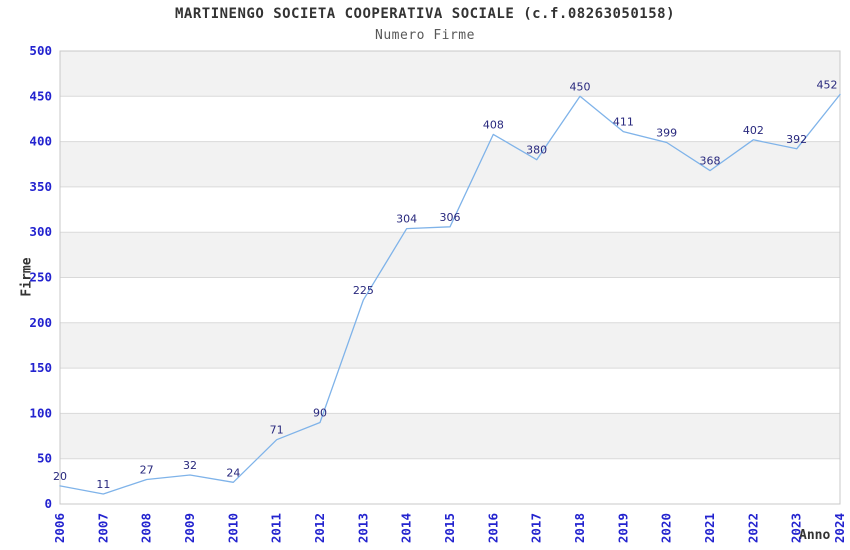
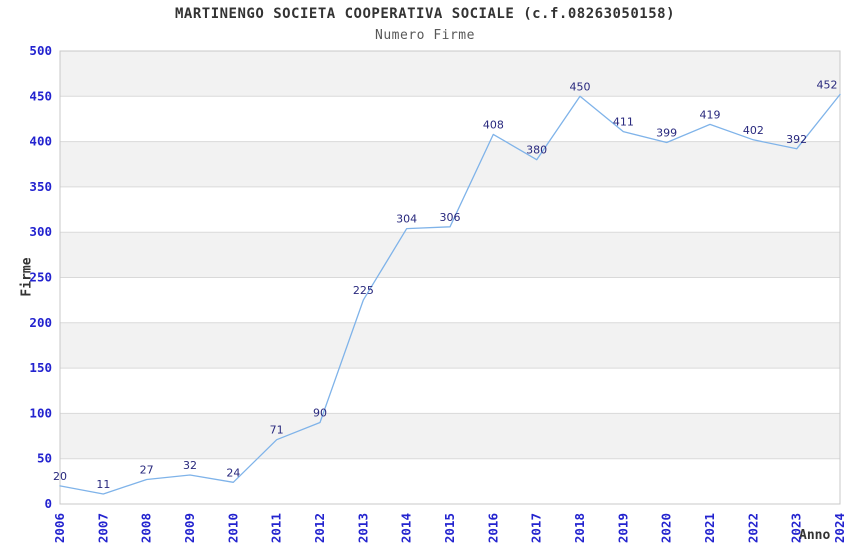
2021: 368 -> 419
